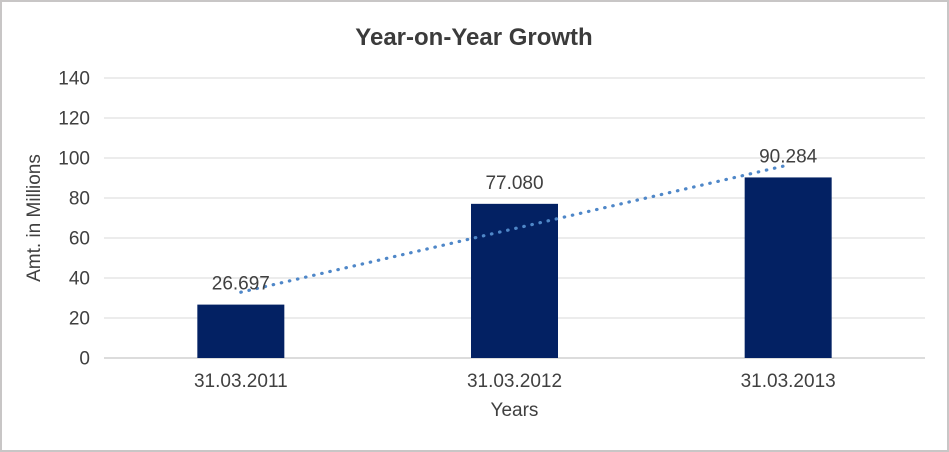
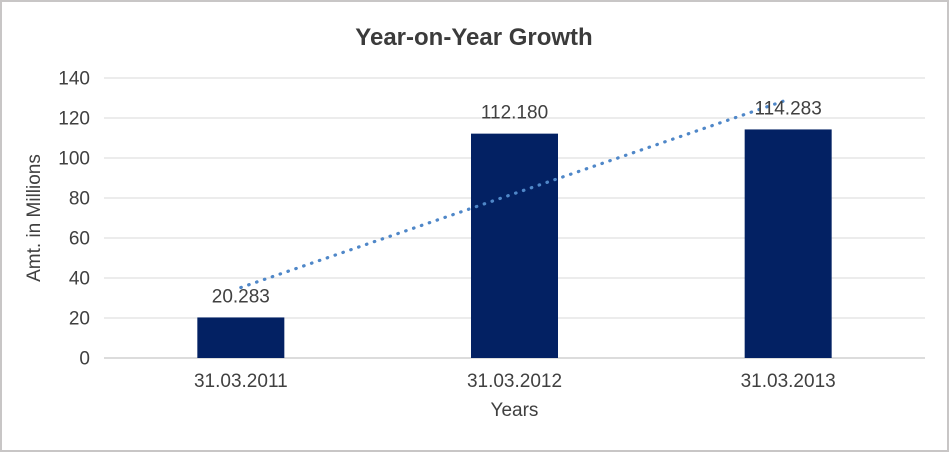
31.03.2011: 26.697 -> 20.283
31.03.2012: 77.080 -> 112.180
31.03.2013: 90.284 -> 114.283
